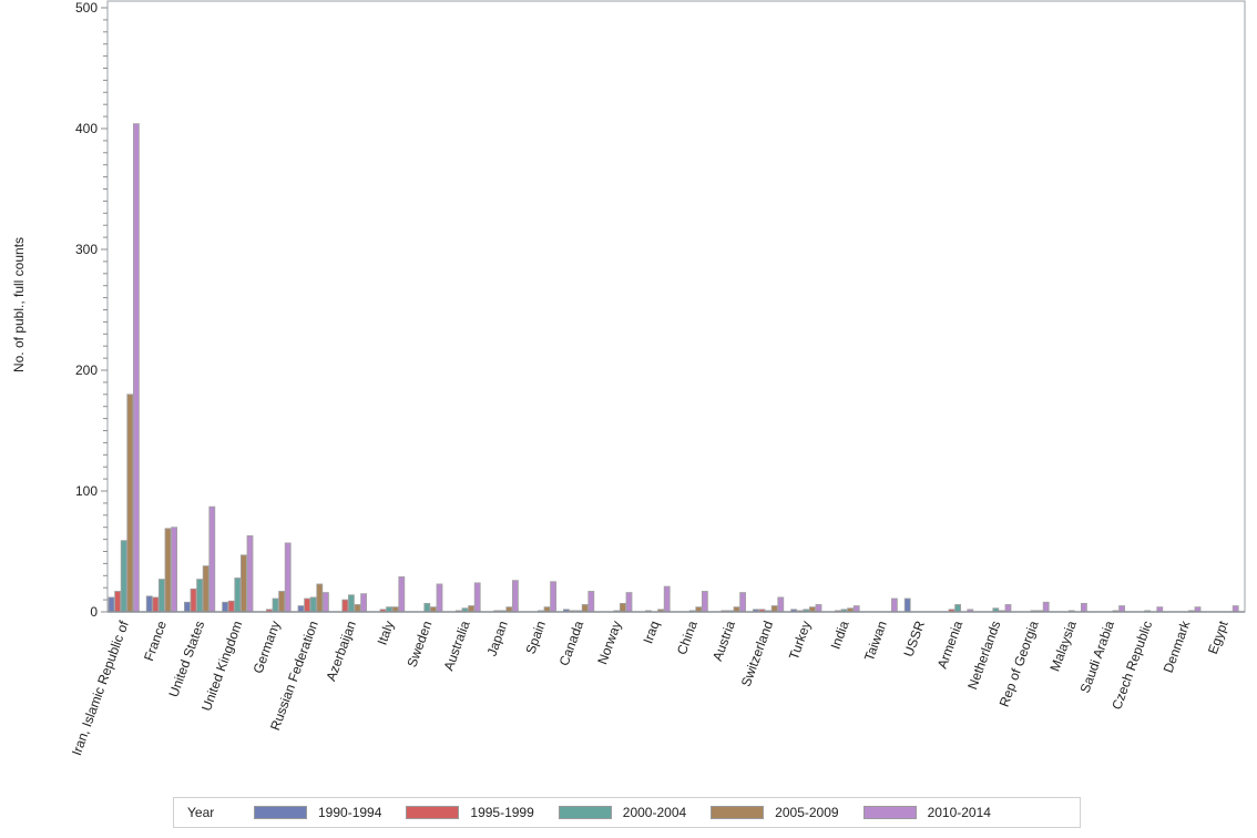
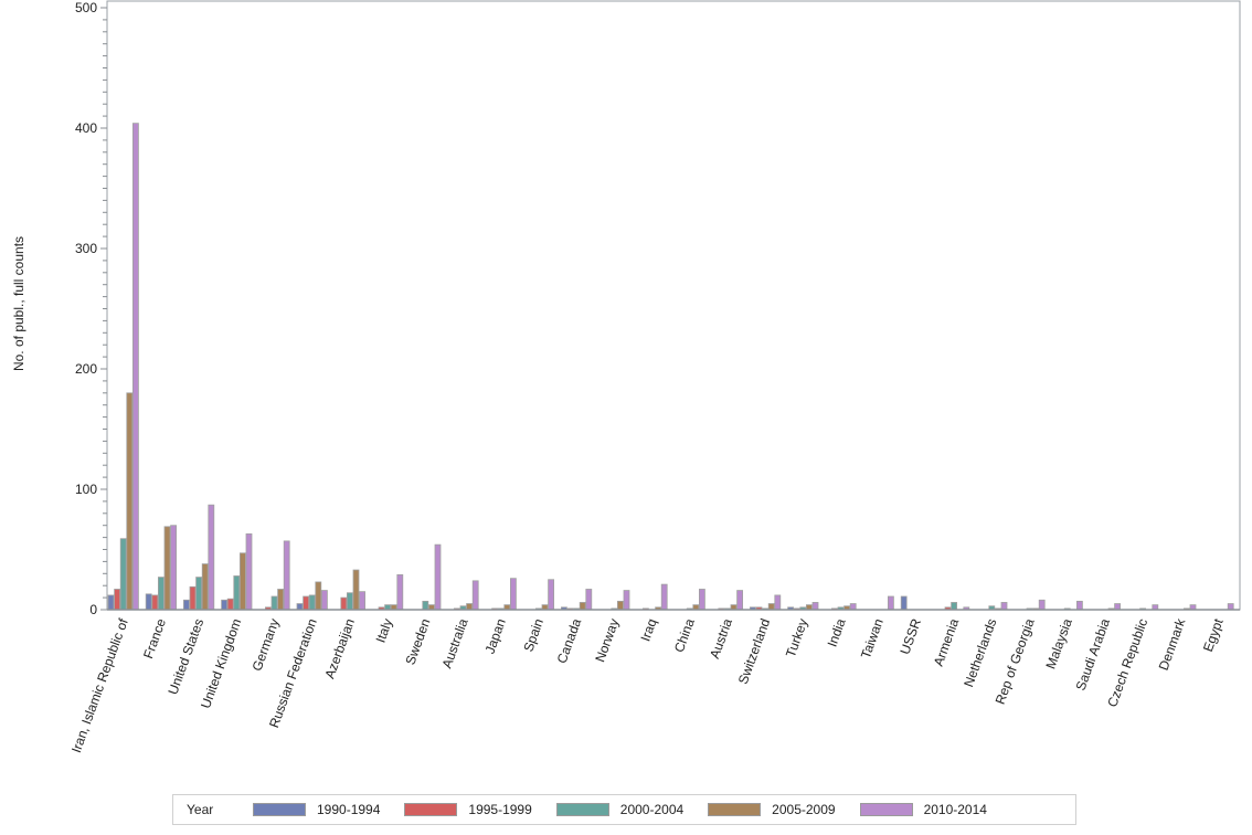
2005-2009/Azerbaijan: 6 -> 33
2010-2014/Sweden: 23 -> 54
